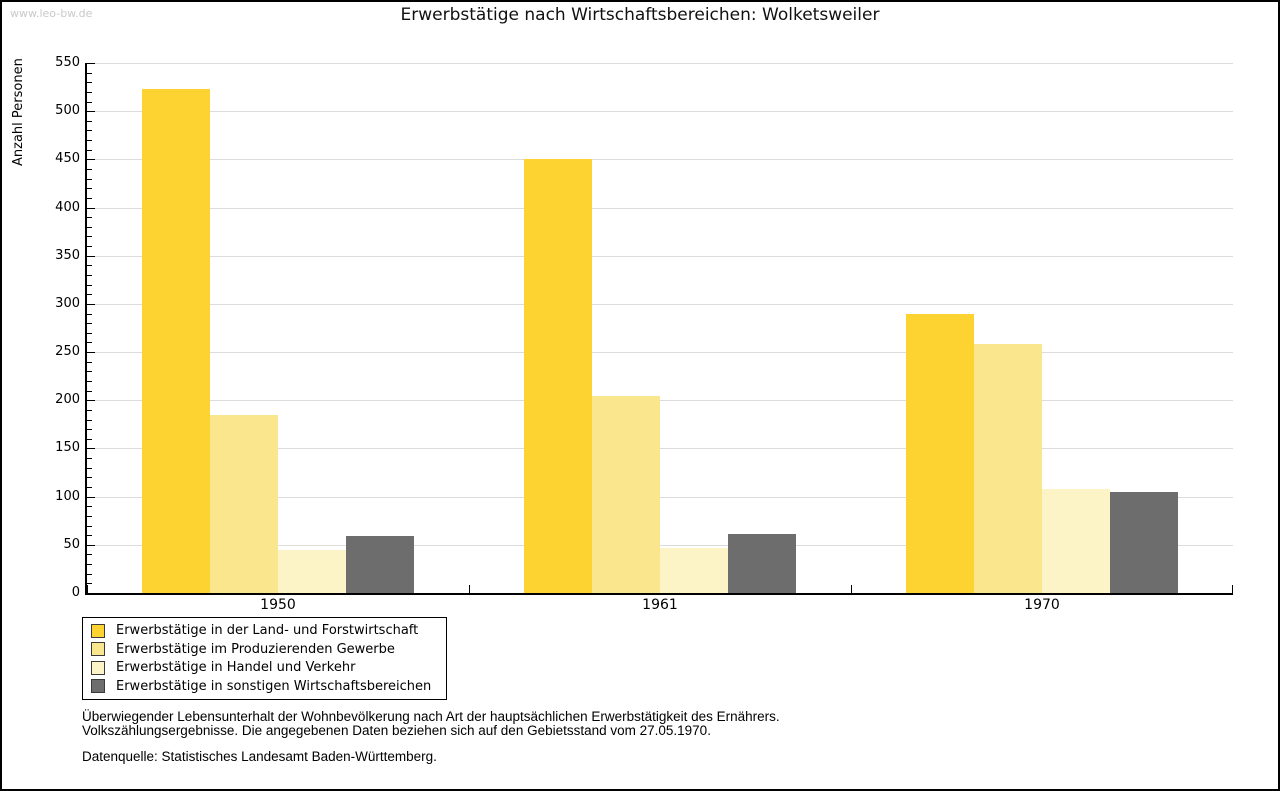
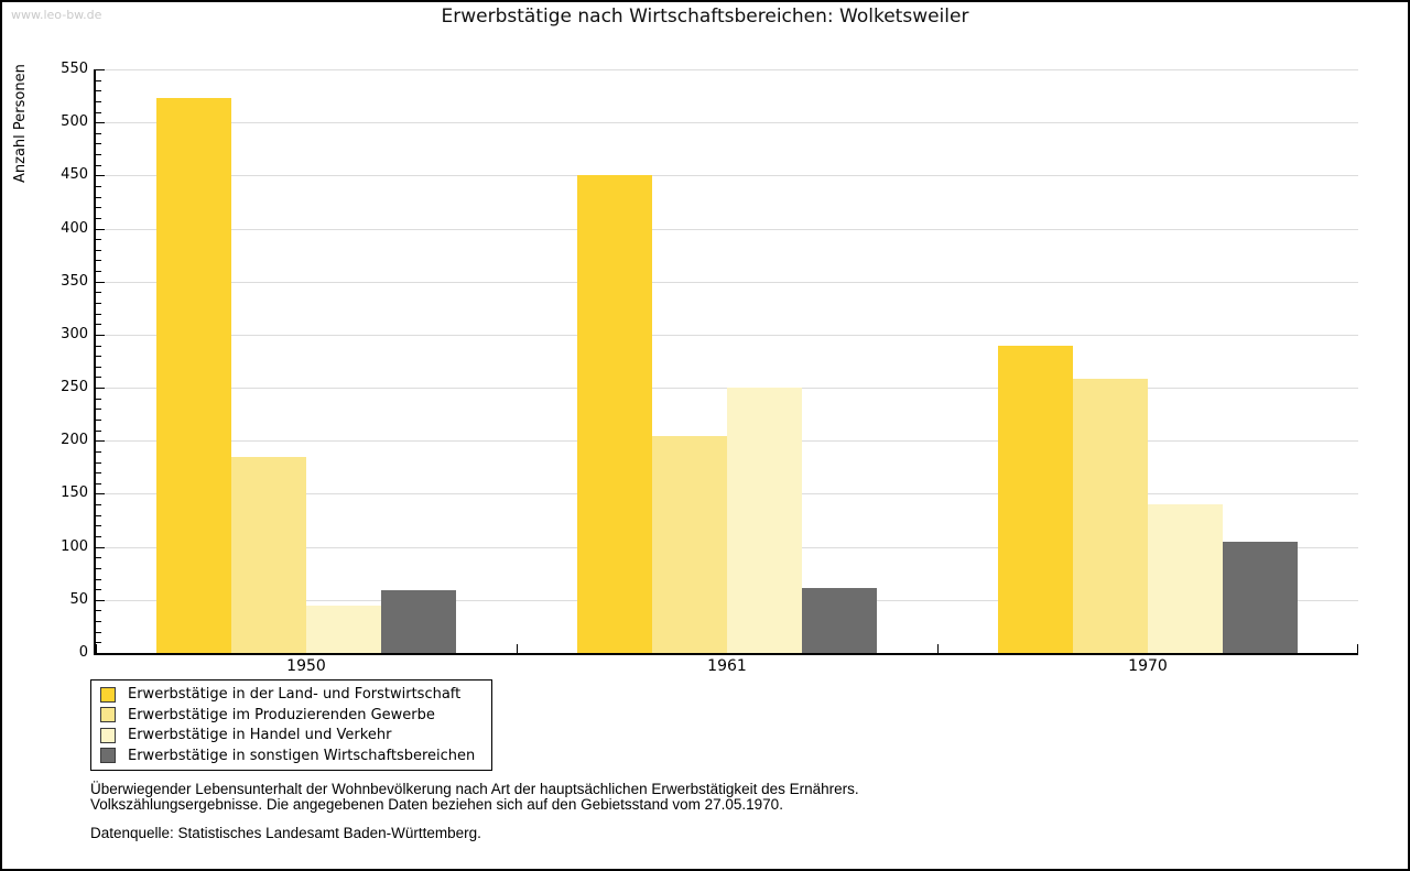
Erwerbstätige in Handel und Verkehr/1961: 50 -> 250
Erwerbstätige in Handel und Verkehr/1970: 110 -> 140
